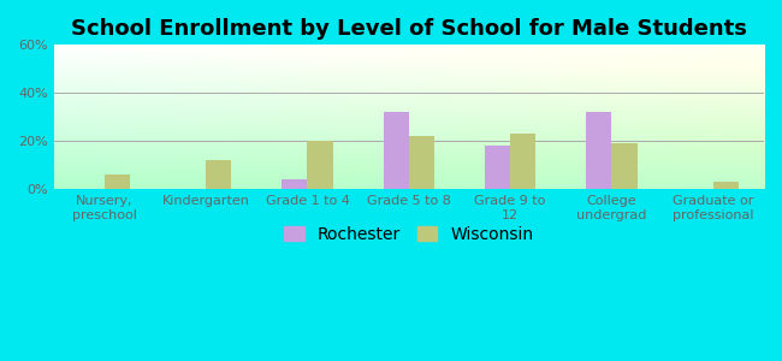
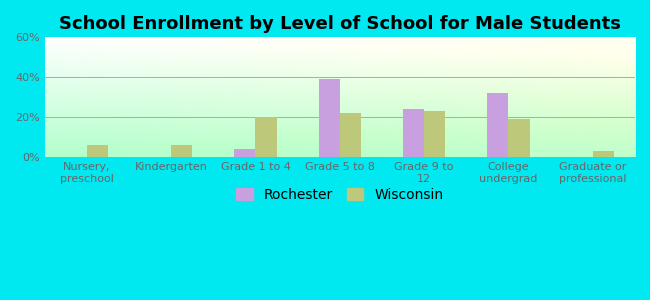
Wisconsin/Kindergarten: 12% -> 6%
Rochester/Grade 5 to 8: 32% -> 39%
Rochester/Grade 9 to 12: 18% -> 24%
